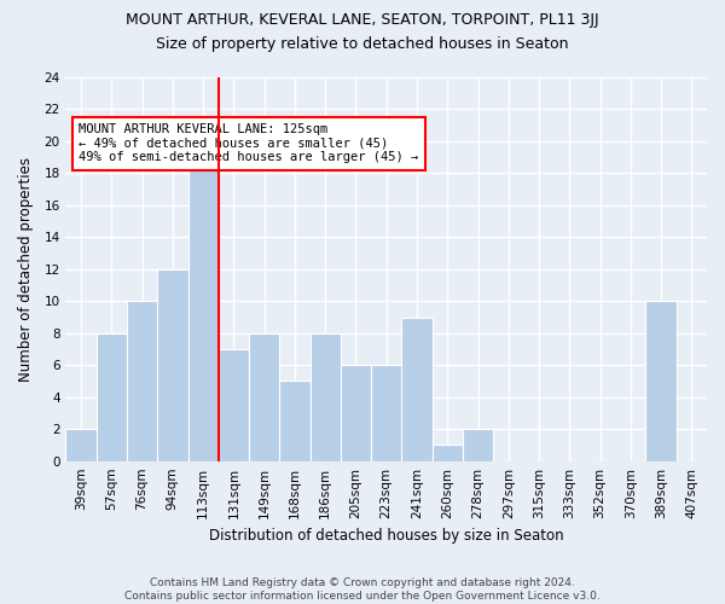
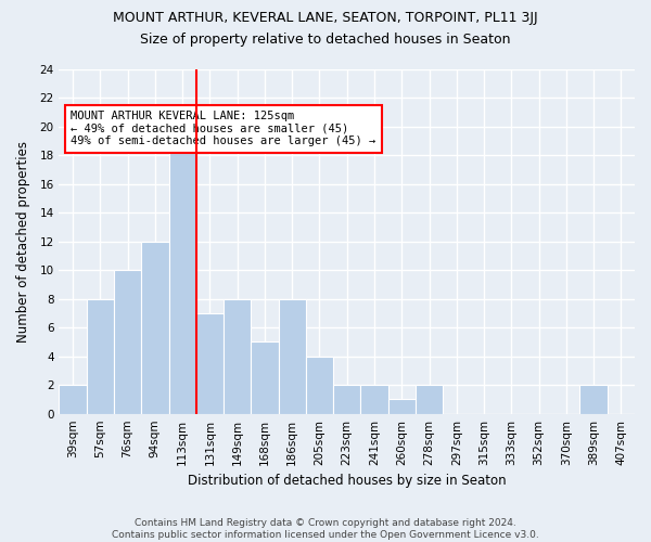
205sqm: 6 -> 4
223sqm: 6 -> 2
241sqm: 9 -> 2
389sqm: 10 -> 2
